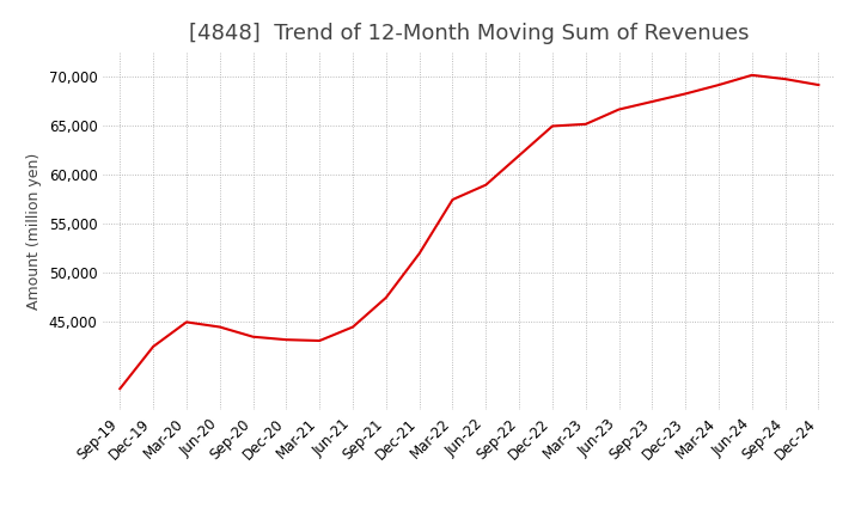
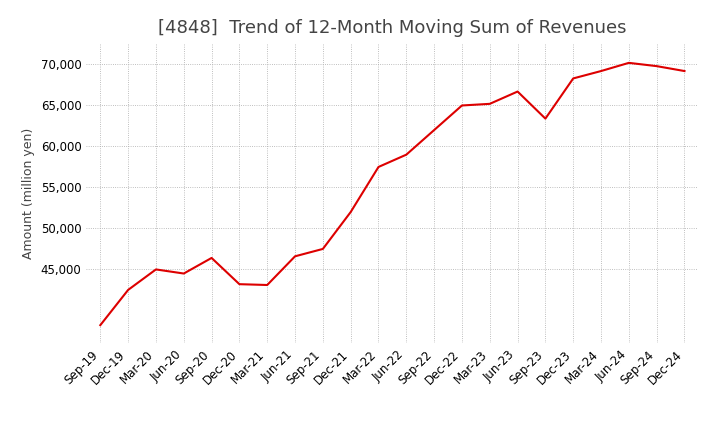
Sep-20: 43,500 -> 46,400
Jun-21: 44,500 -> 46,600
Sep-23: 67,500 -> 63,400
